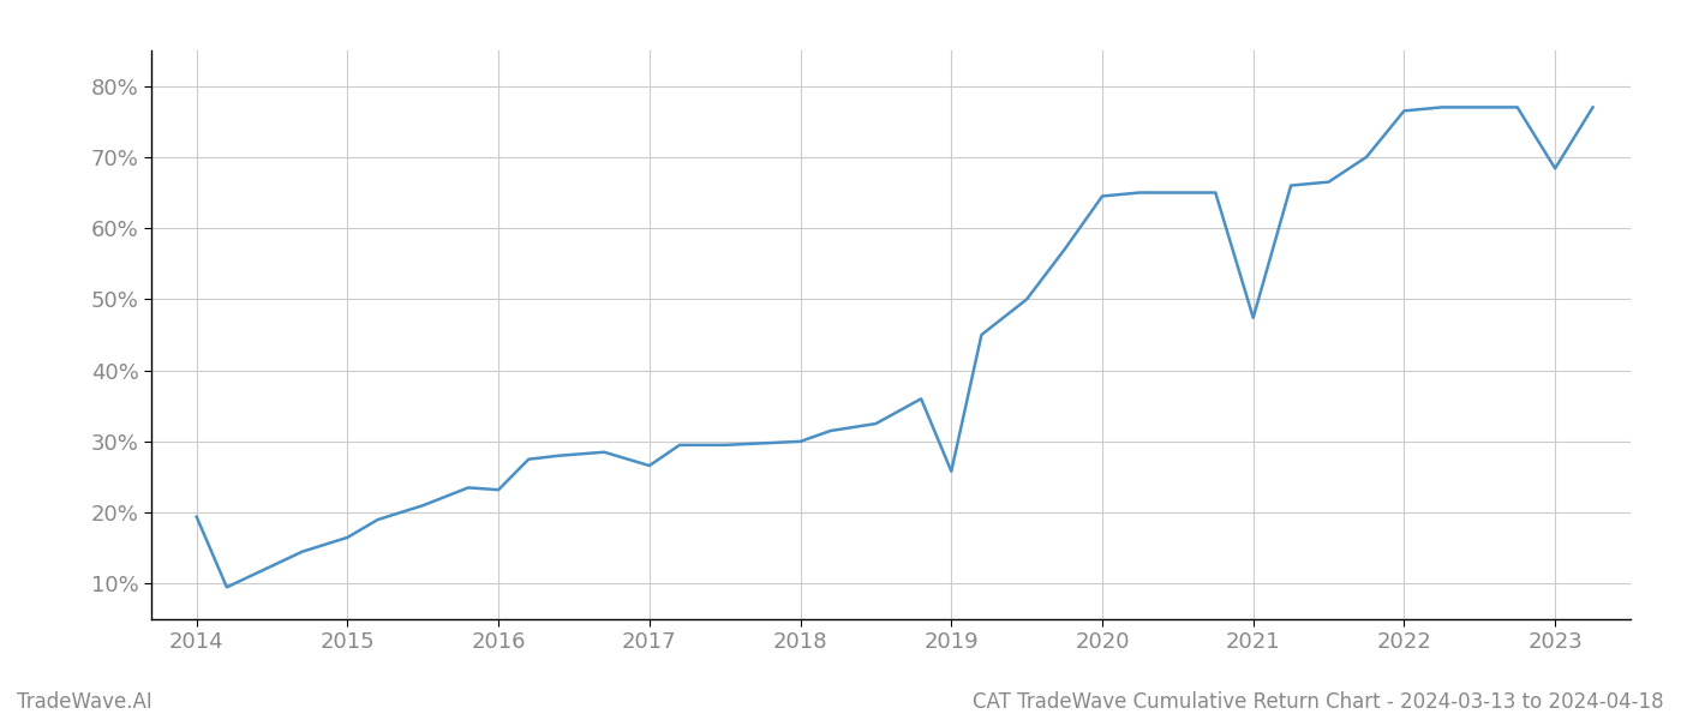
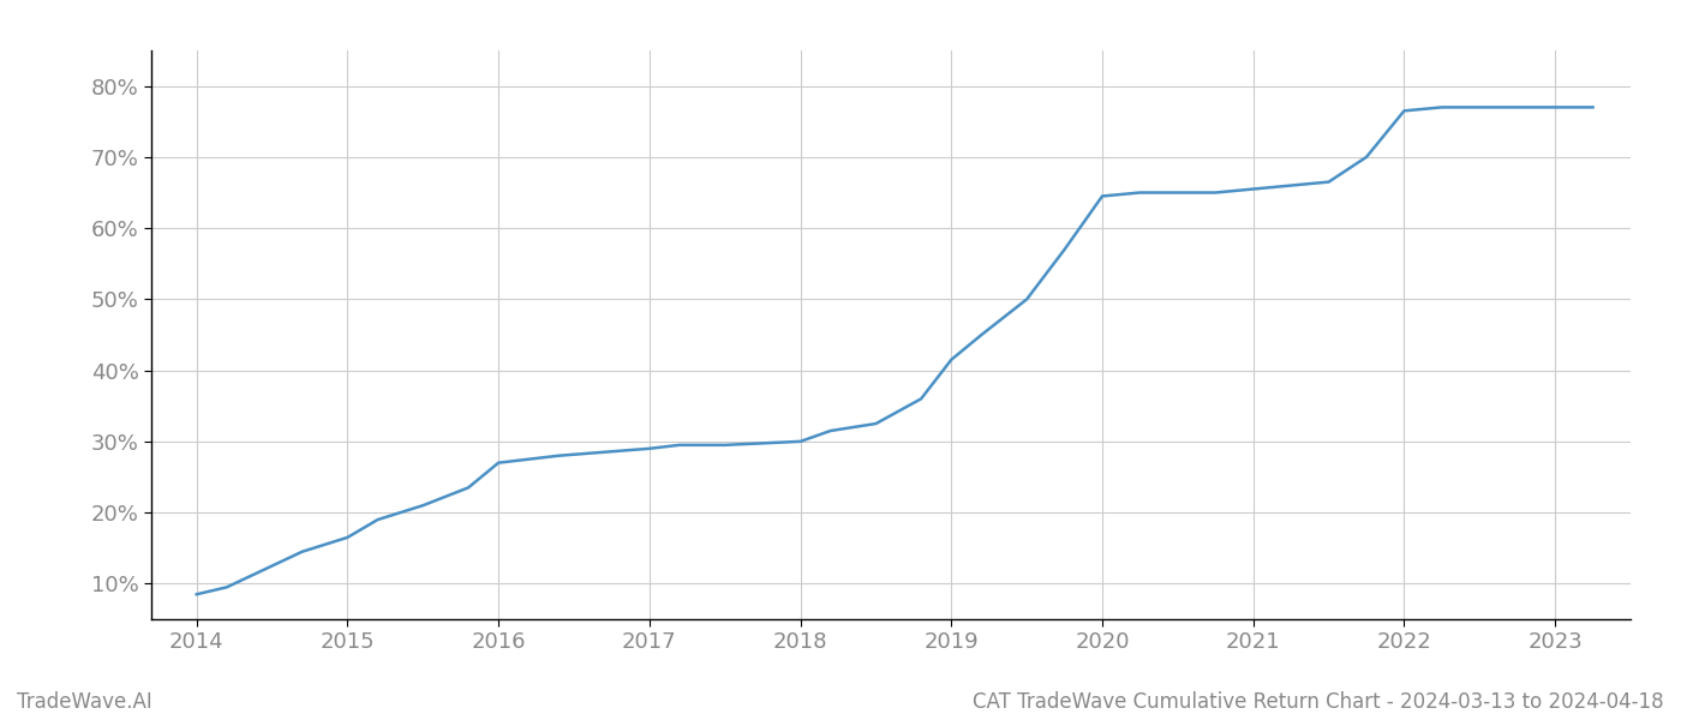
2014: 19.4% -> 8.5%
2016: 23.2% -> 27.0%
2017: 26.6% -> 29.0%
2019: 25.8% -> 41.5%
2021: 47.4% -> 65.5%
2023: 68.4% -> 77.0%
